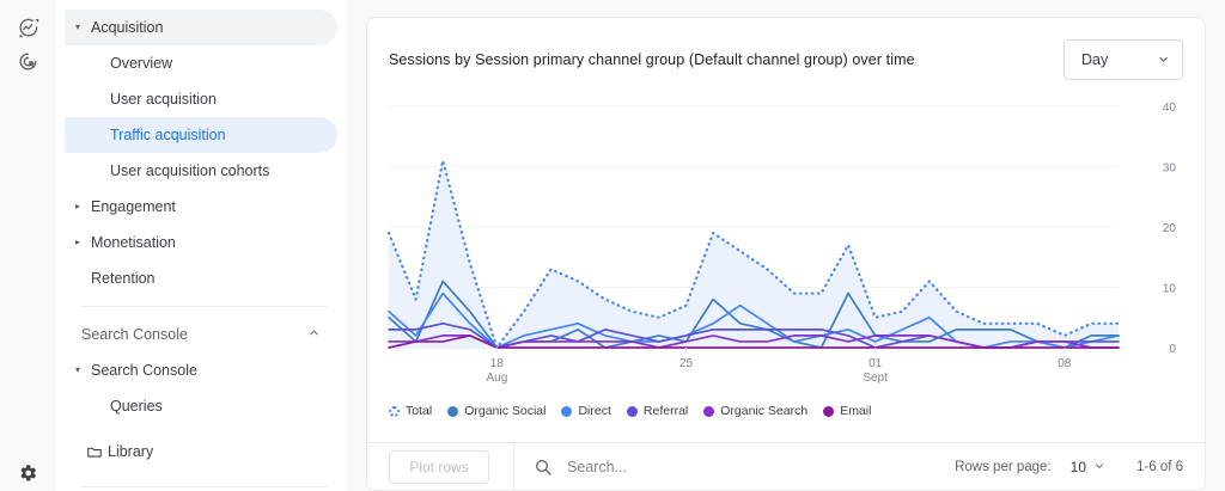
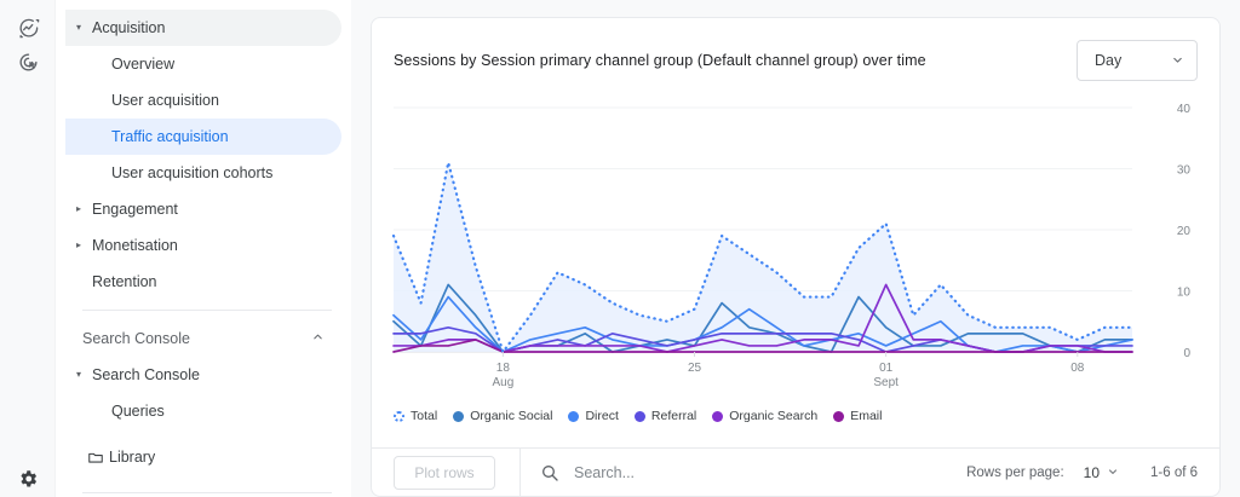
Total/01 Sept: 5 -> 21
Organic Social/01 Sept: 2 -> 4
Organic Search/01 Sept: 2 -> 11
